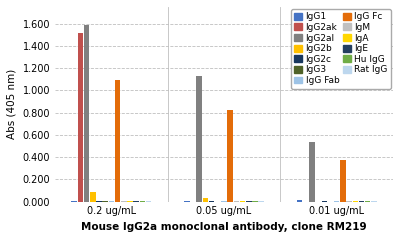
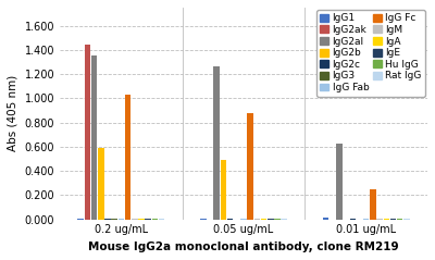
IgG2ak/0.2 ug/mL: 1.52 -> 1.44
IgG2al/0.2 ug/mL: 1.59 -> 1.35
IgG2b/0.2 ug/mL: 0.09 -> 0.59
IgG Fc/0.2 ug/mL: 1.09 -> 1.03
IgG2al/0.05 ug/mL: 1.13 -> 1.26
IgG2b/0.05 ug/mL: 0.03 -> 0.49
IgG Fc/0.05 ug/mL: 0.82 -> 0.88
IgG2al/0.01 ug/mL: 0.54 -> 0.63
IgG Fc/0.01 ug/mL: 0.37 -> 0.25
